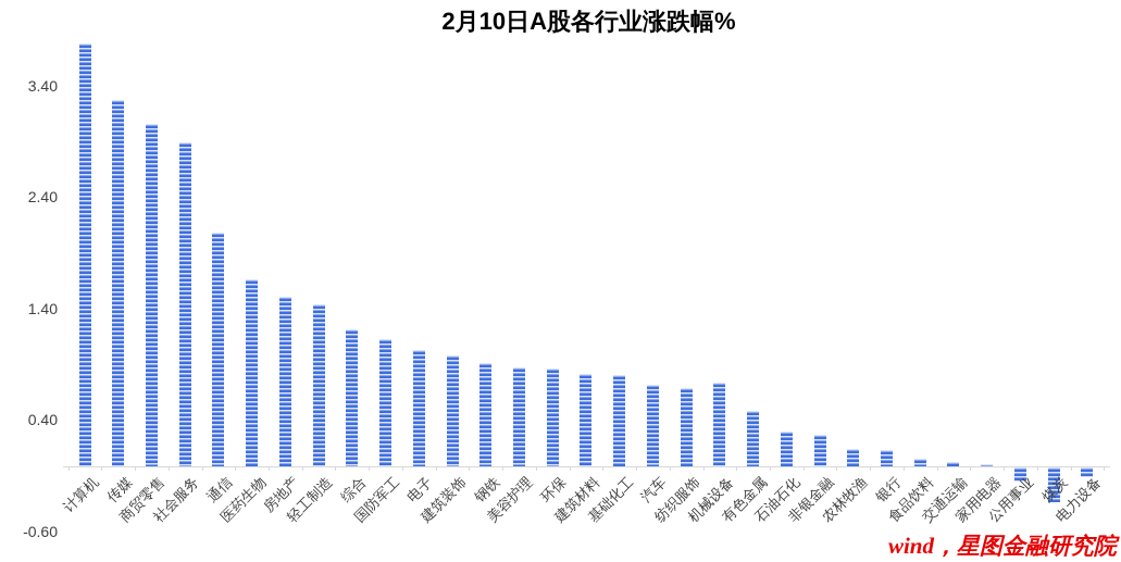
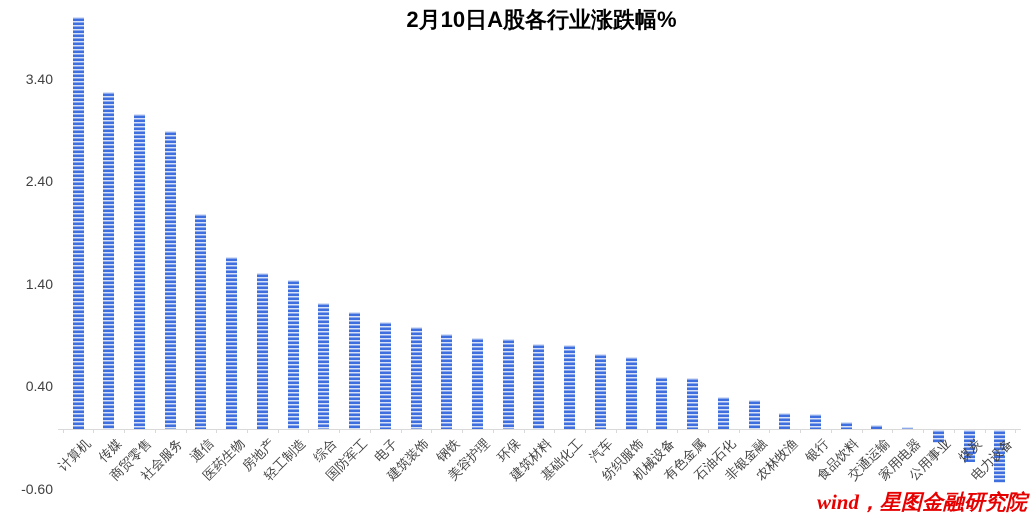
计算机: 3.80 -> 4.02
机械设备: 0.75 -> 0.51
电力设备: -0.09 -> -0.52
